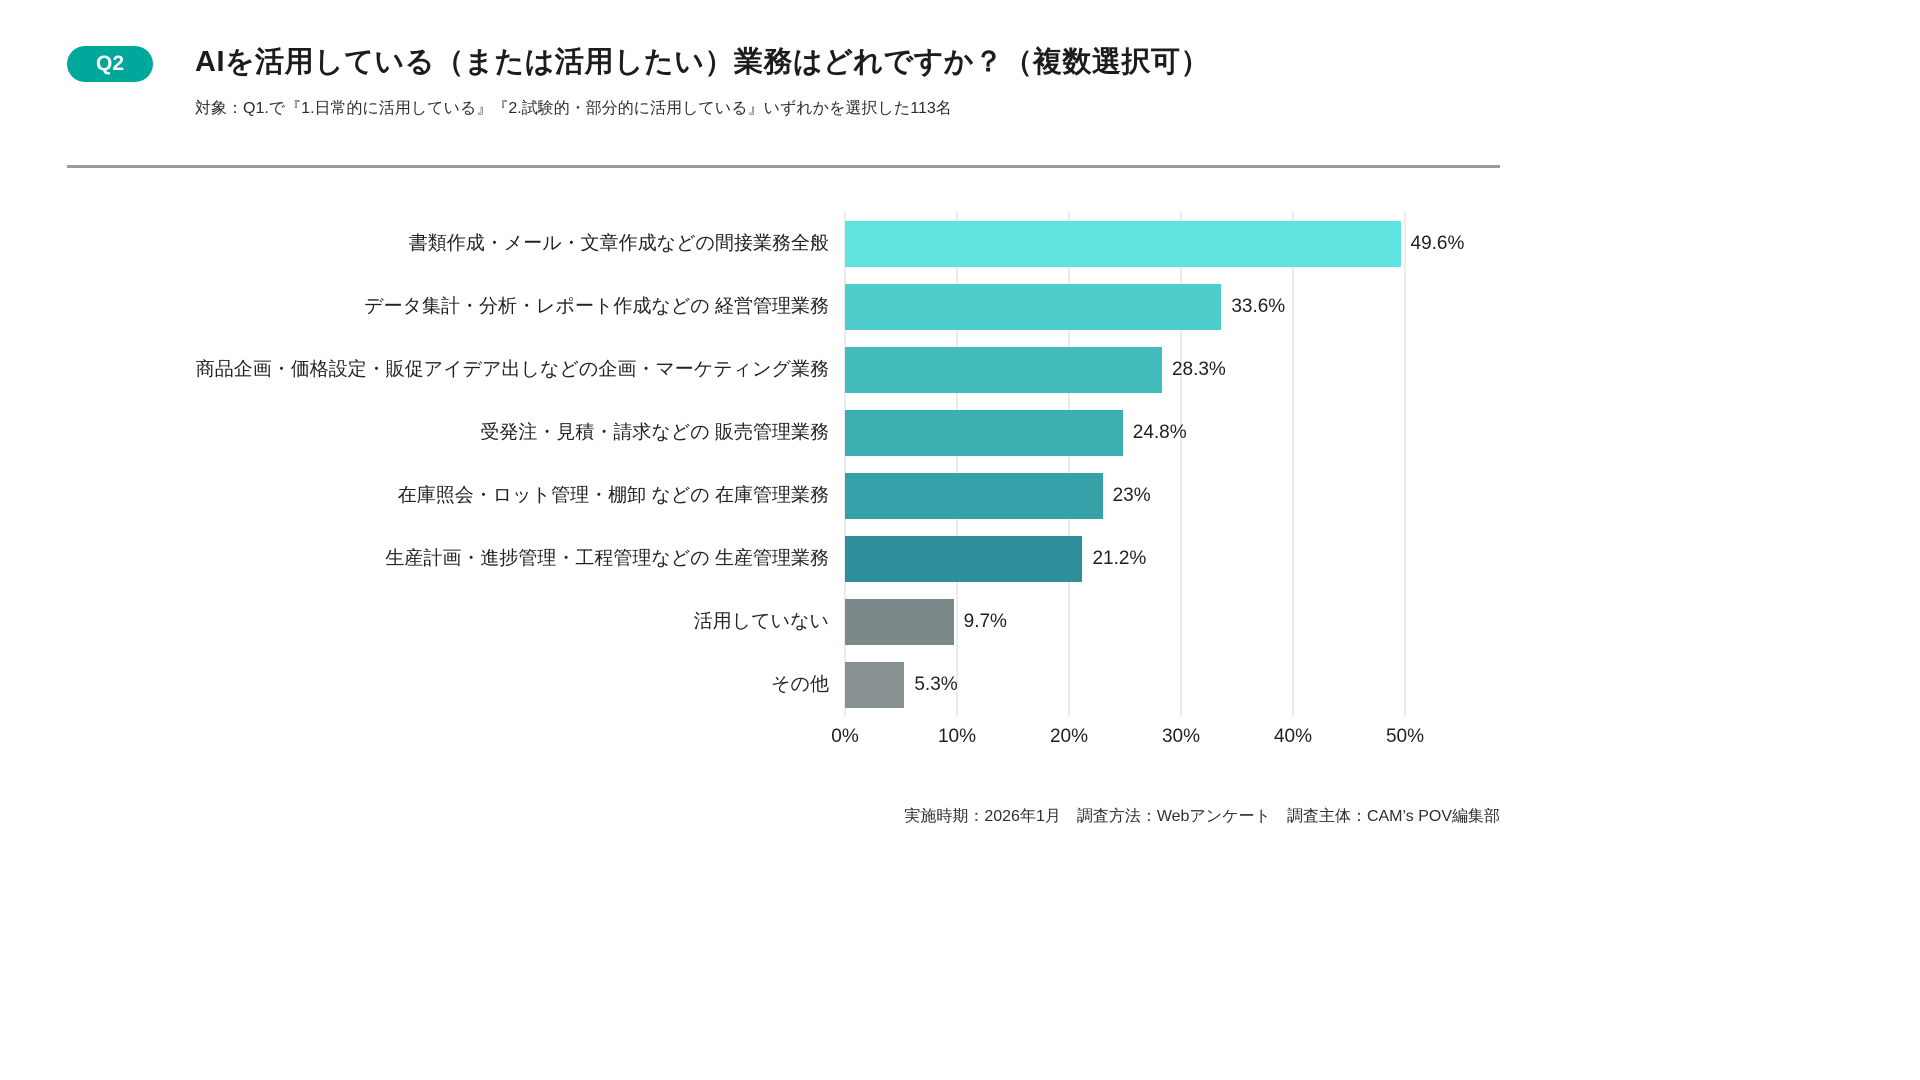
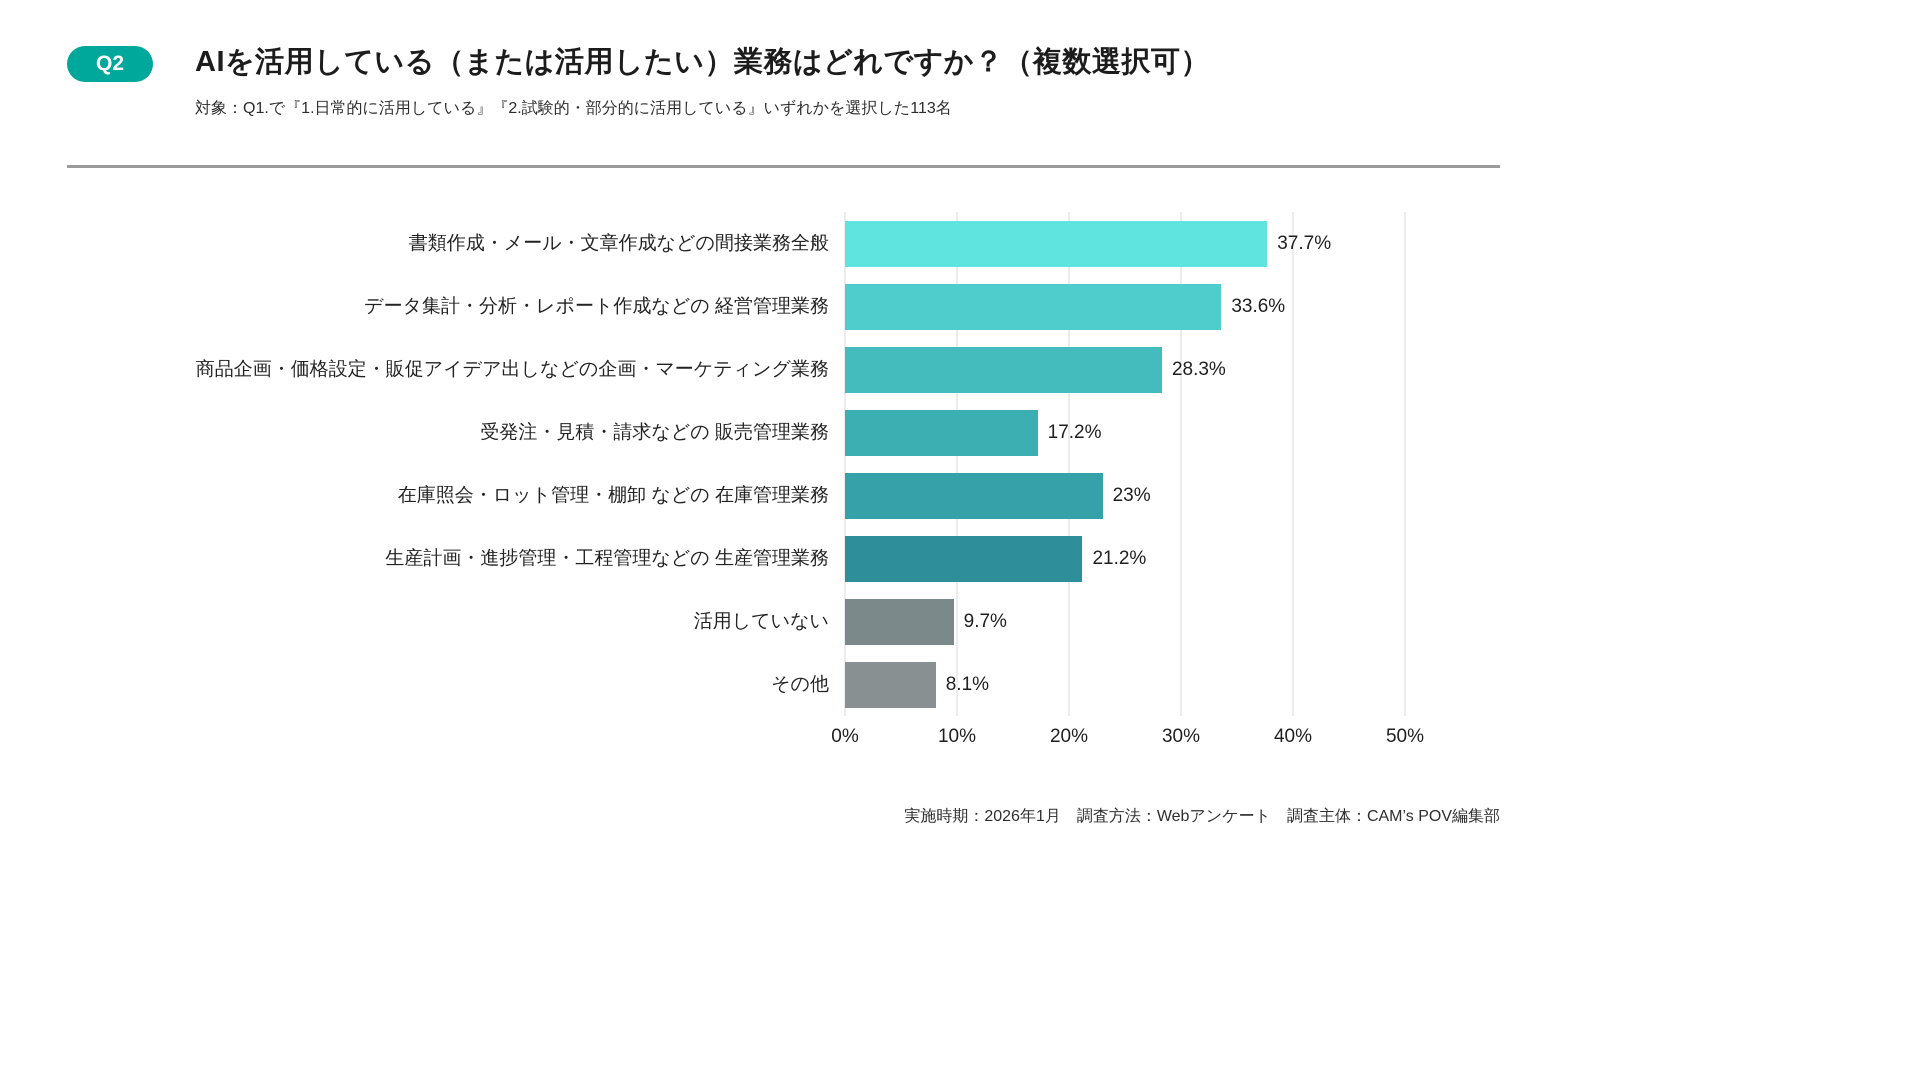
書類作成・メール・文章作成などの間接業務全般: 49.6% -> 37.7%
受発注・見積・請求などの 販売管理業務: 24.8% -> 17.2%
その他: 5.3% -> 8.1%
